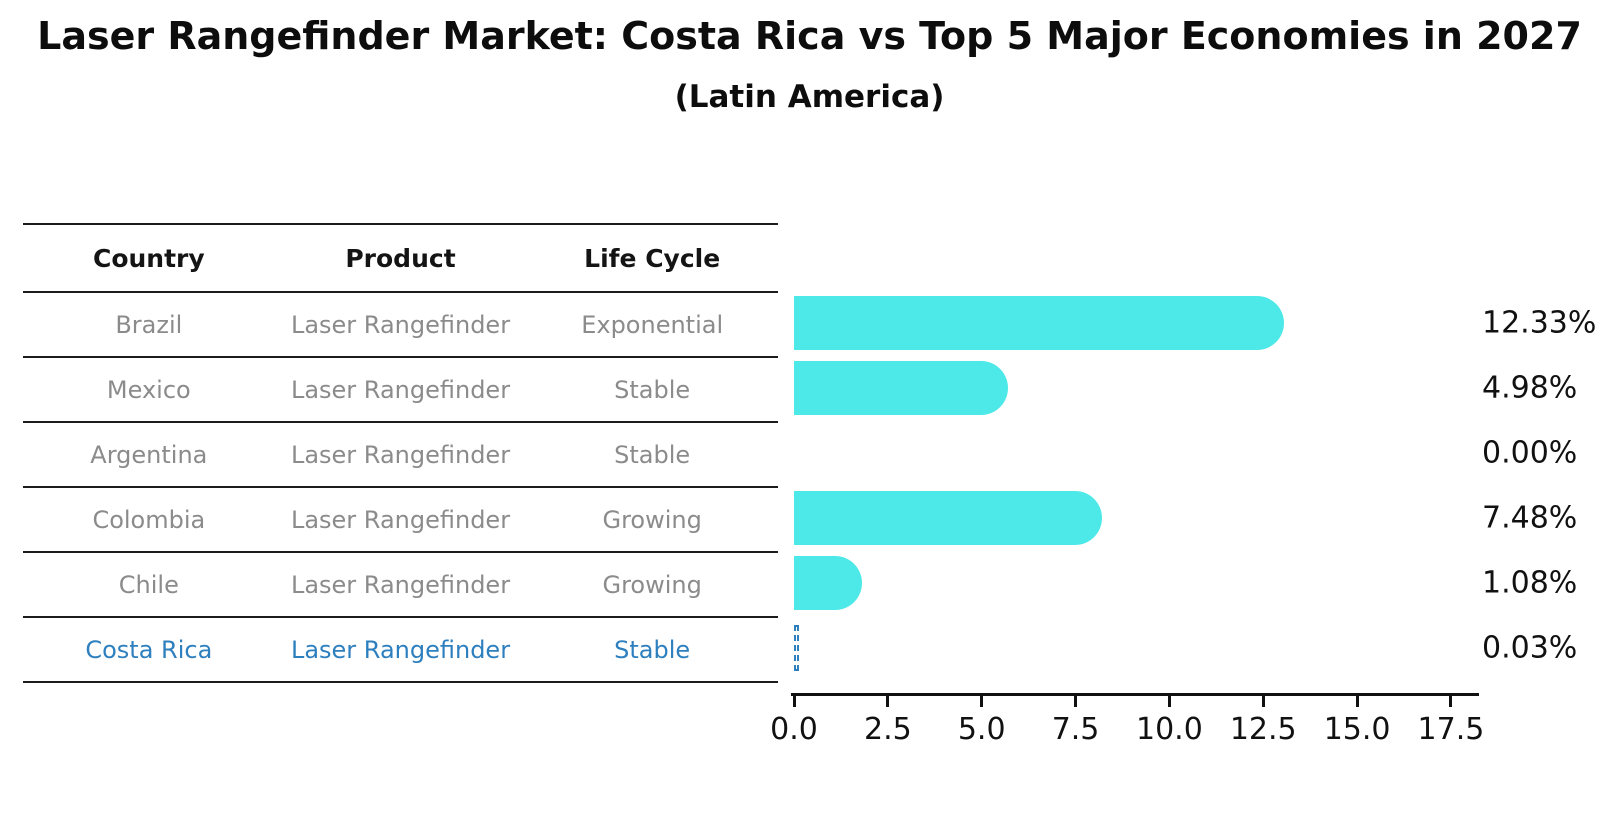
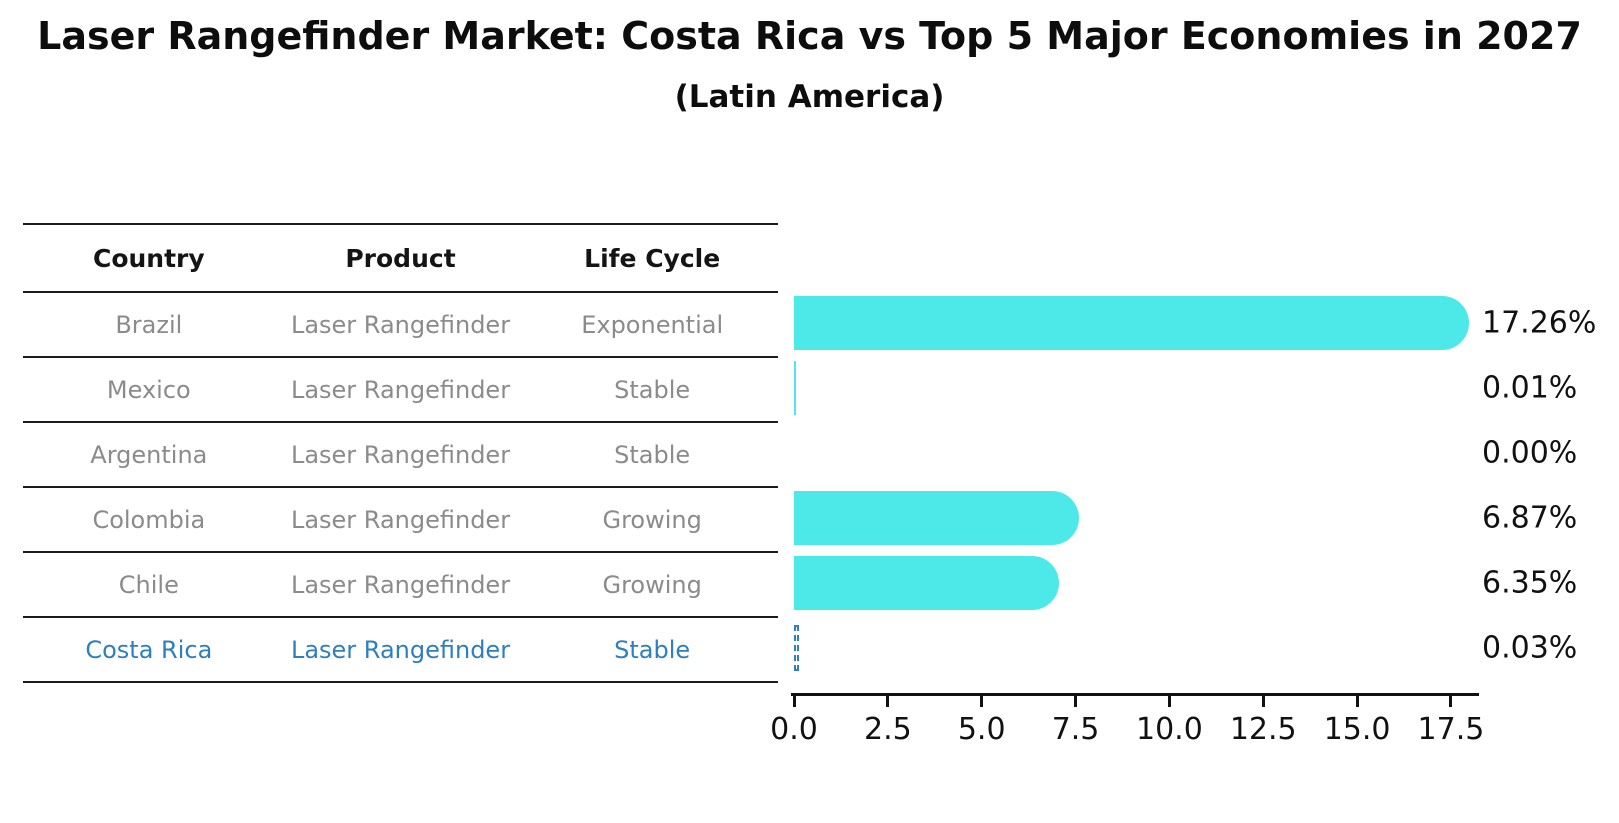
Brazil: 12.33% -> 17.26%
Mexico: 4.98% -> 0.01%
Colombia: 7.48% -> 6.87%
Chile: 1.08% -> 6.35%
